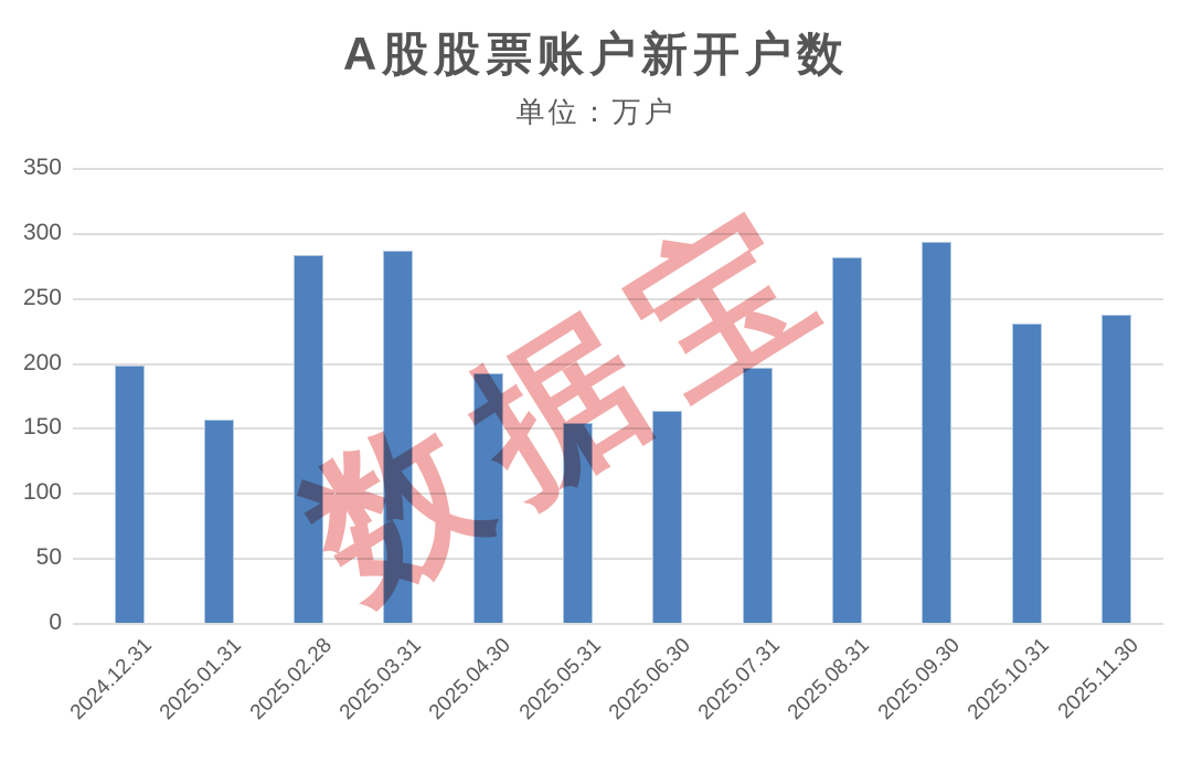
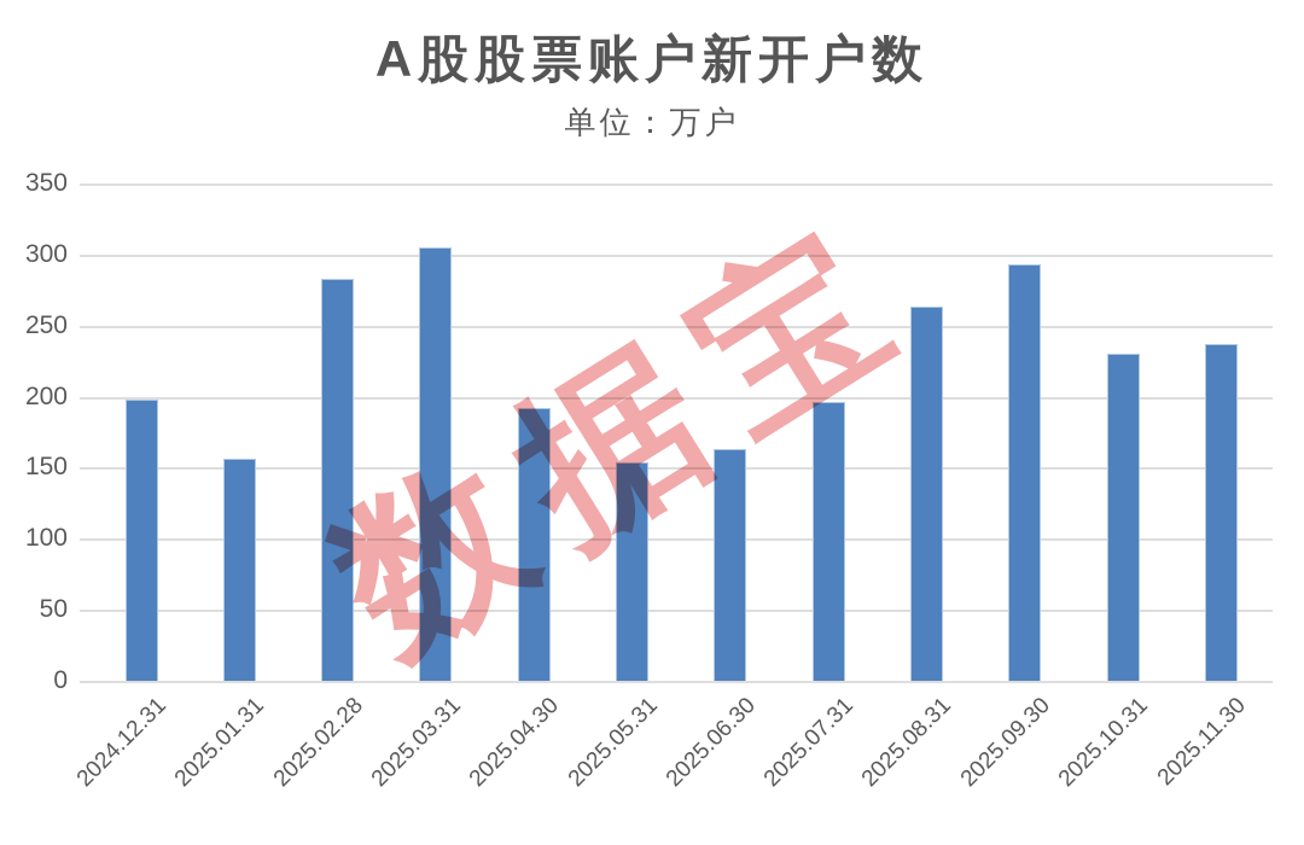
2025.03.31: 286 -> 305
2025.08.31: 281 -> 263
